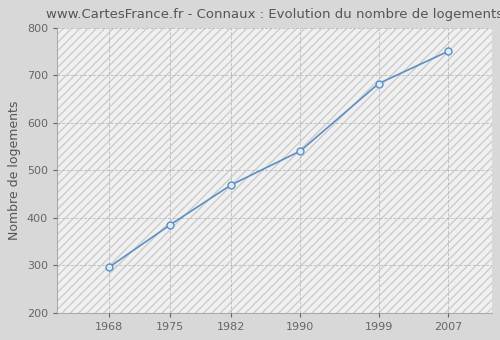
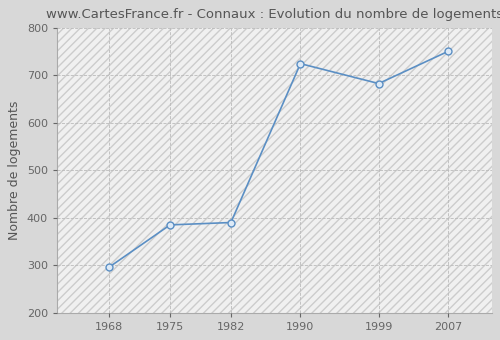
1982: 469 -> 390
1990: 541 -> 725
